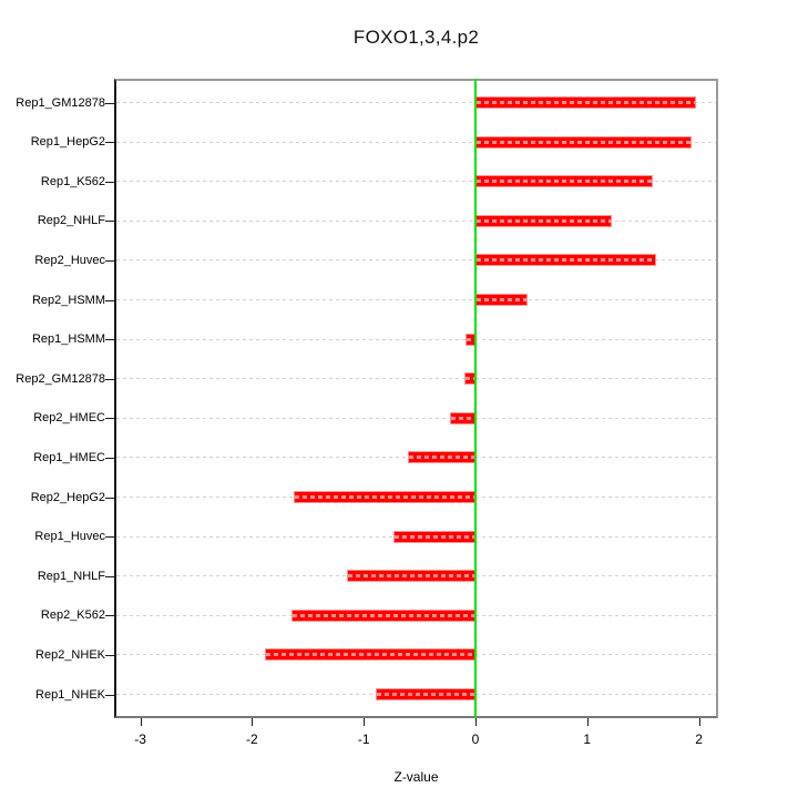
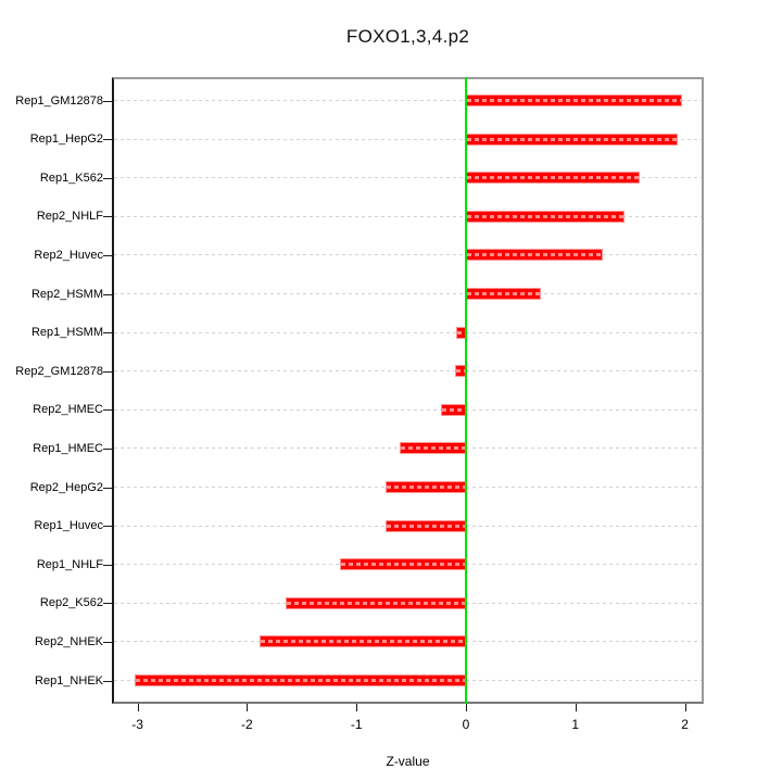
Rep2_NHLF: 1.22 -> 1.45
Rep2_Huvec: 1.62 -> 1.25
Rep2_HSMM: 0.47 -> 0.68
Rep2_HepG2: -1.63 -> -0.73
Rep1_NHEK: -0.89 -> -3.03
